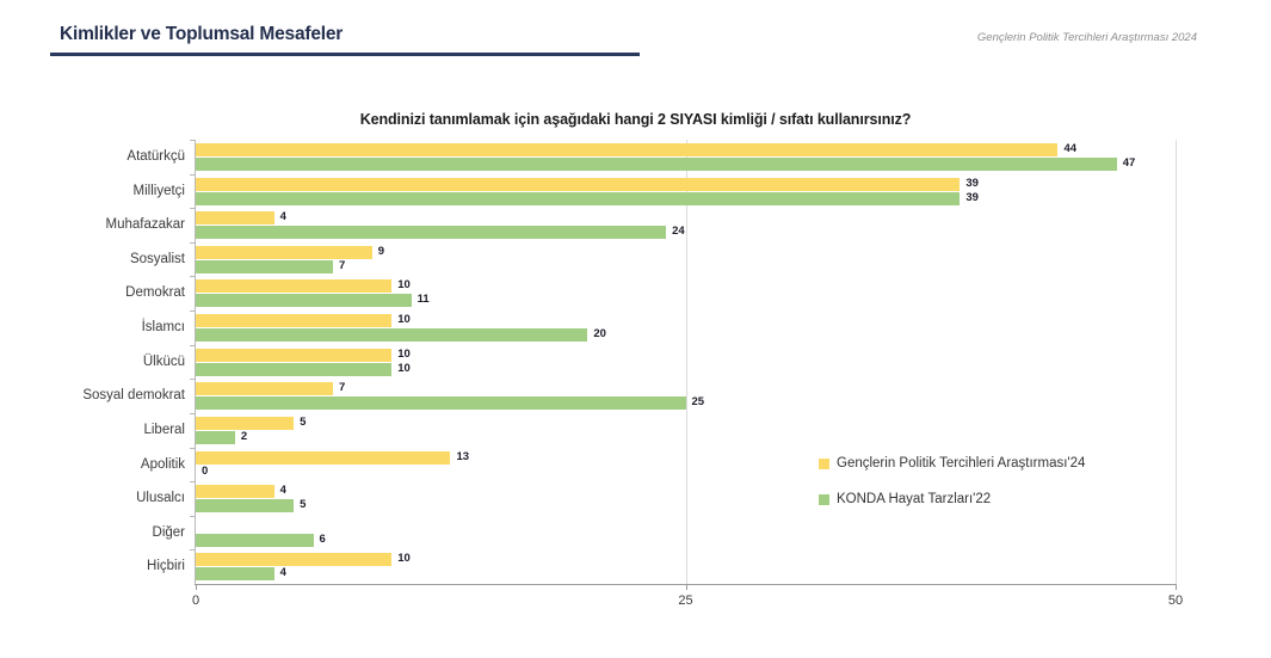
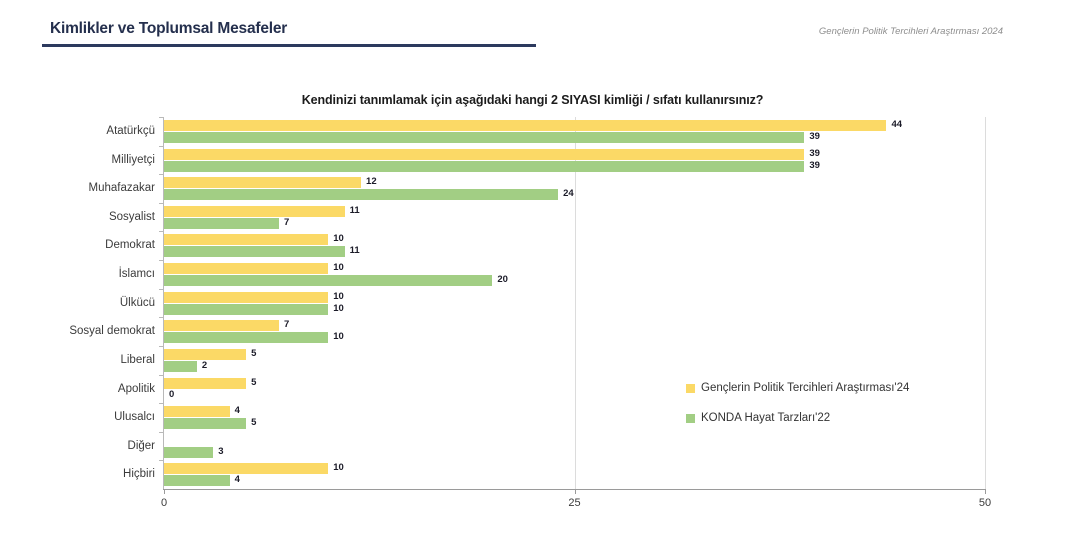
KONDA Hayat Tarzları'22/Atatürkçü: 47 -> 39
Gençlerin Politik Tercihleri Araştırması'24/Muhafazakar: 4 -> 12
Gençlerin Politik Tercihleri Araştırması'24/Sosyalist: 9 -> 11
KONDA Hayat Tarzları'22/Sosyal demokrat: 25 -> 10
Gençlerin Politik Tercihleri Araştırması'24/Apolitik: 13 -> 5
KONDA Hayat Tarzları'22/Diğer: 6 -> 3
